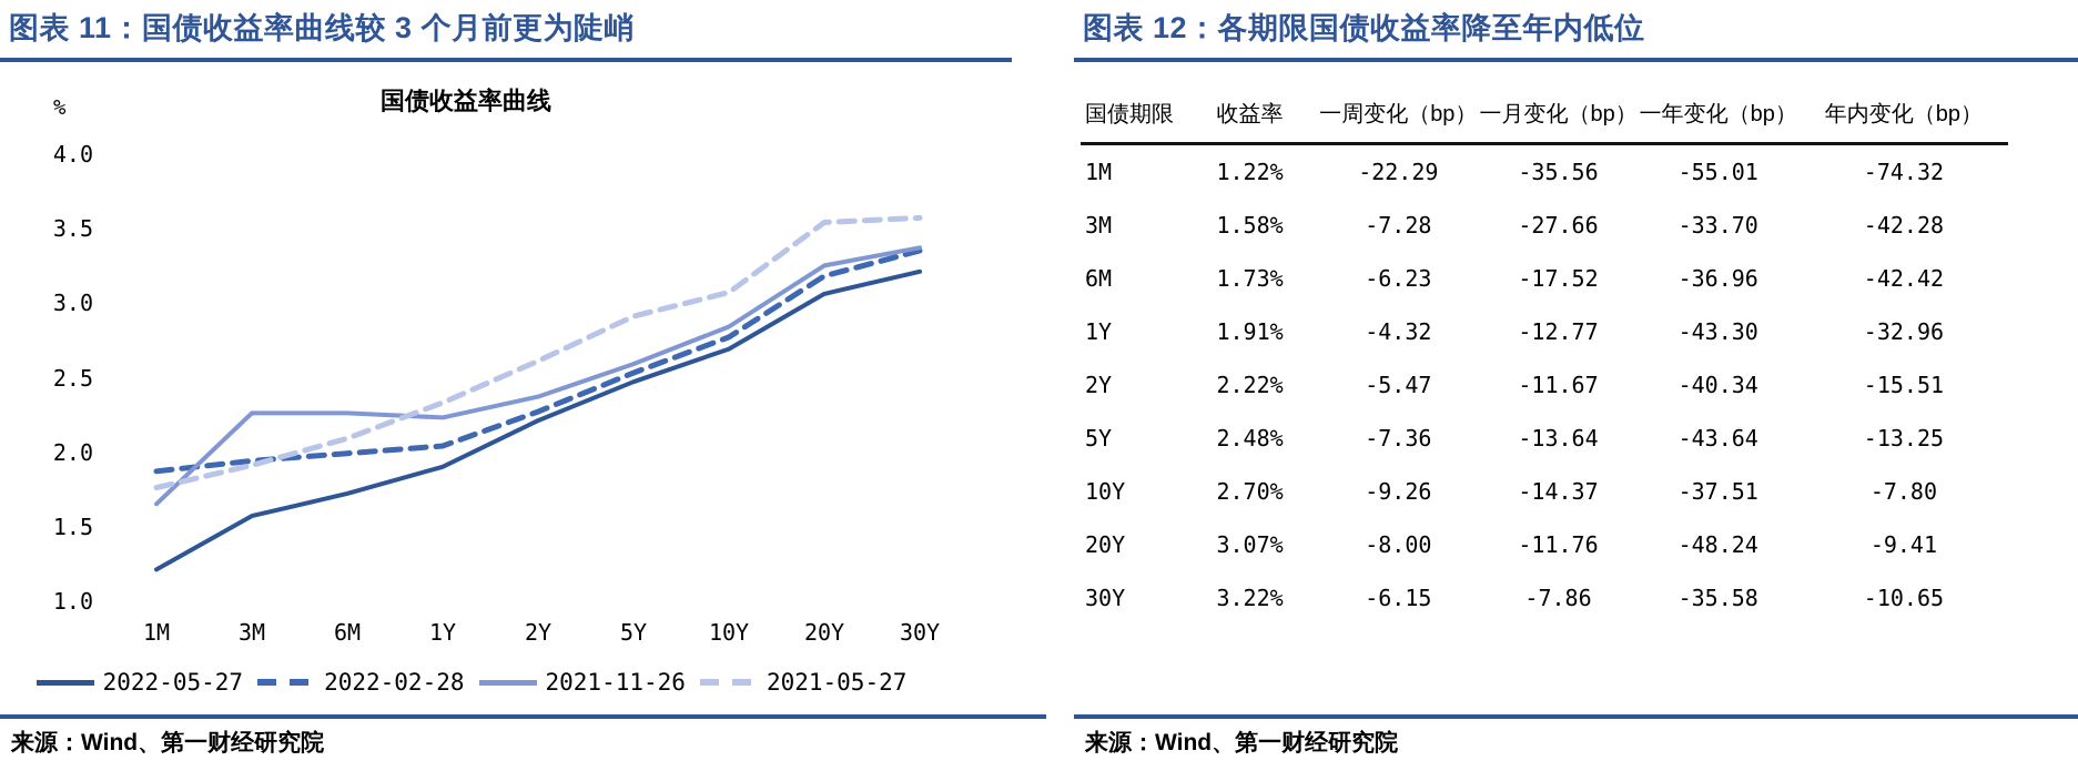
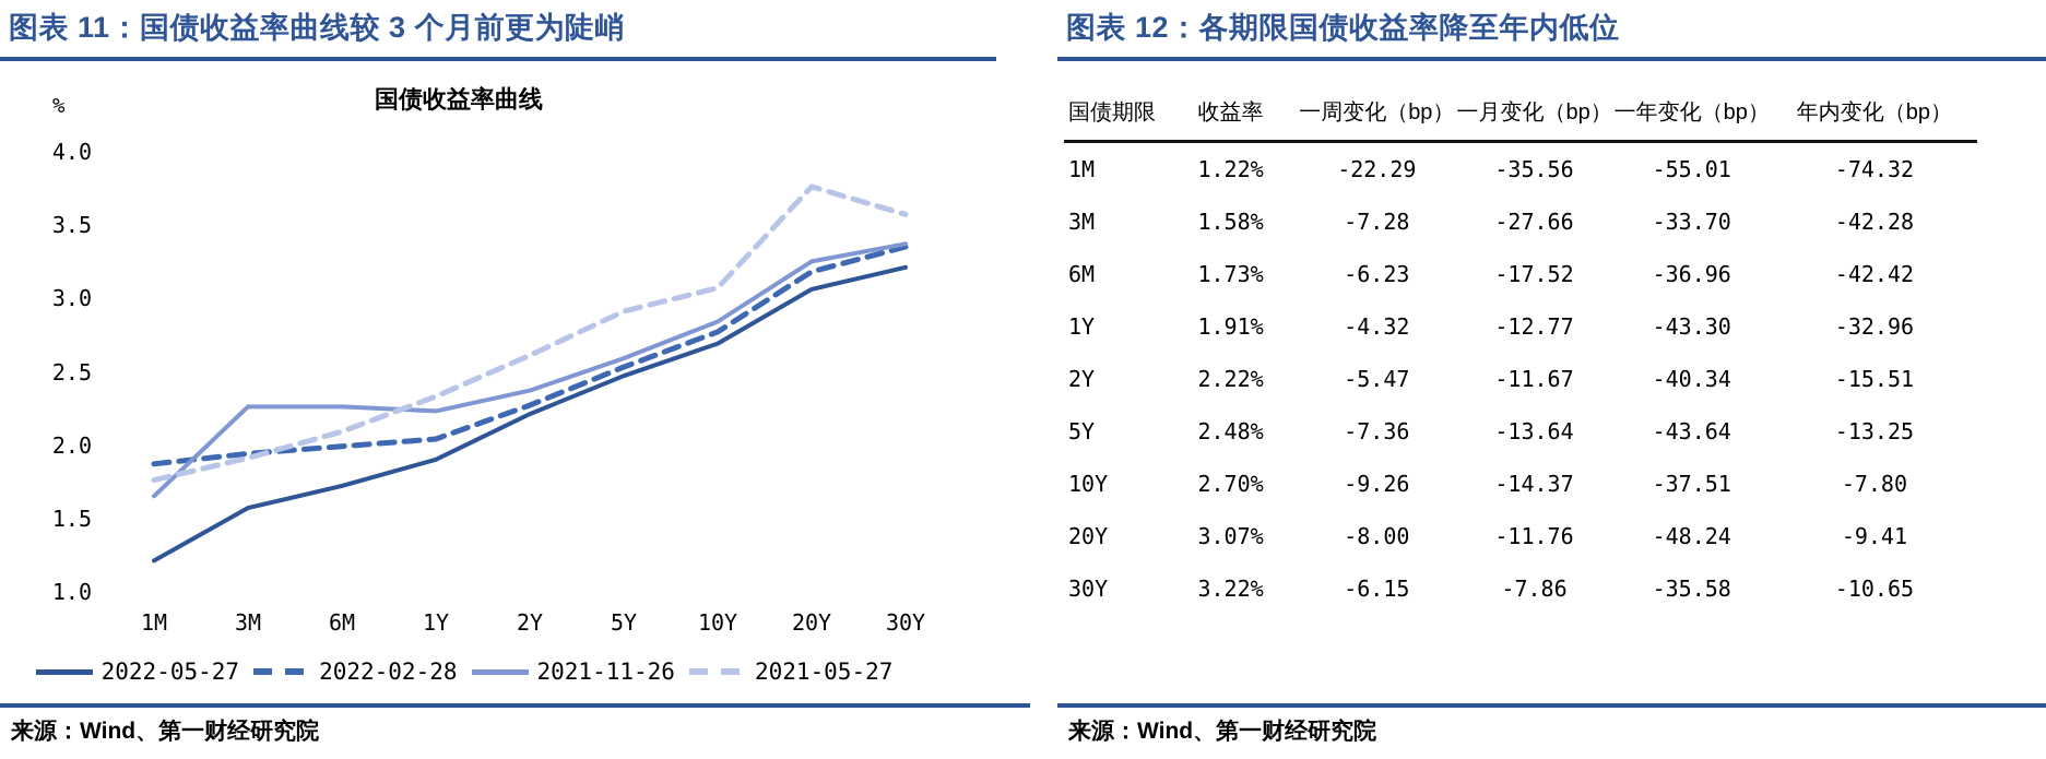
2021-05-27/20Y: 3.55 -> 3.77
